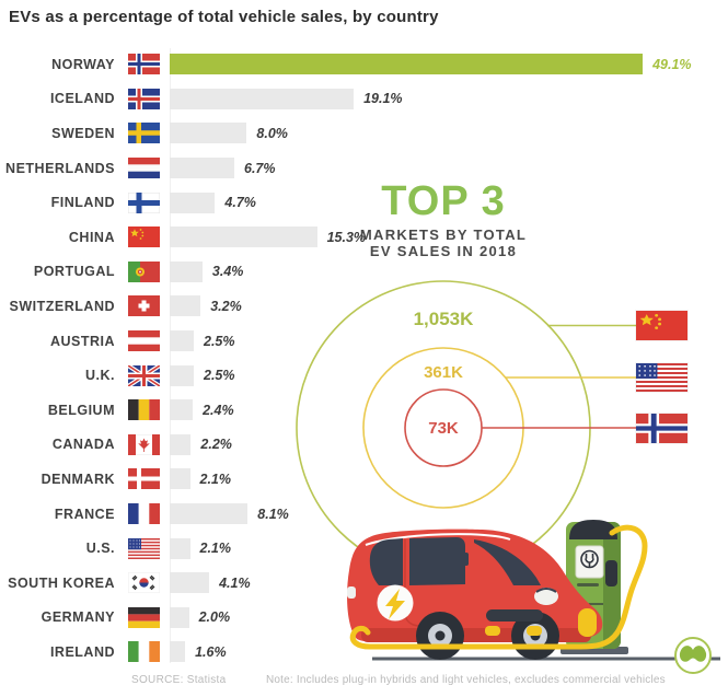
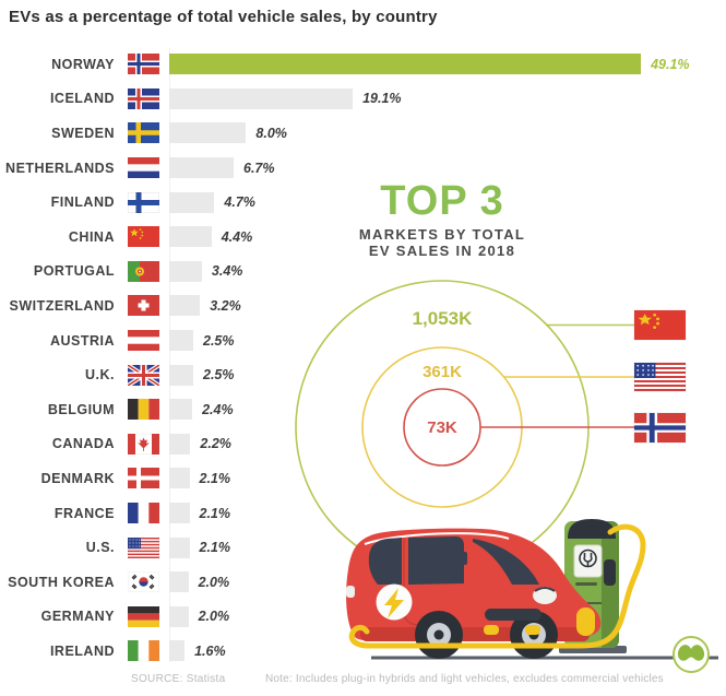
EVs as a percentage of total vehicle sales, by country/CHINA: 15.3% -> 4.4%
EVs as a percentage of total vehicle sales, by country/FRANCE: 8.1% -> 2.1%
EVs as a percentage of total vehicle sales, by country/SOUTH KOREA: 4.1% -> 2.0%
